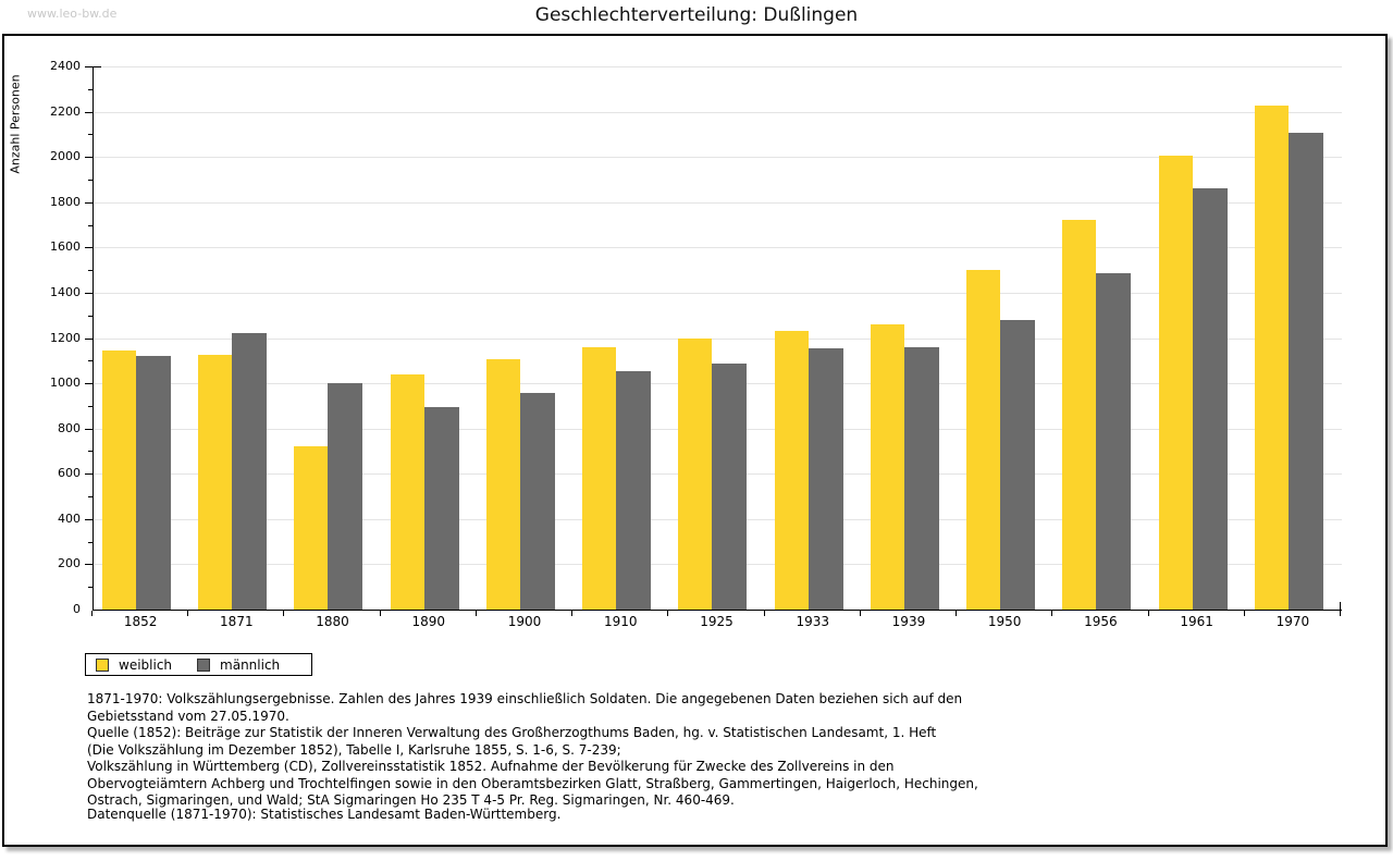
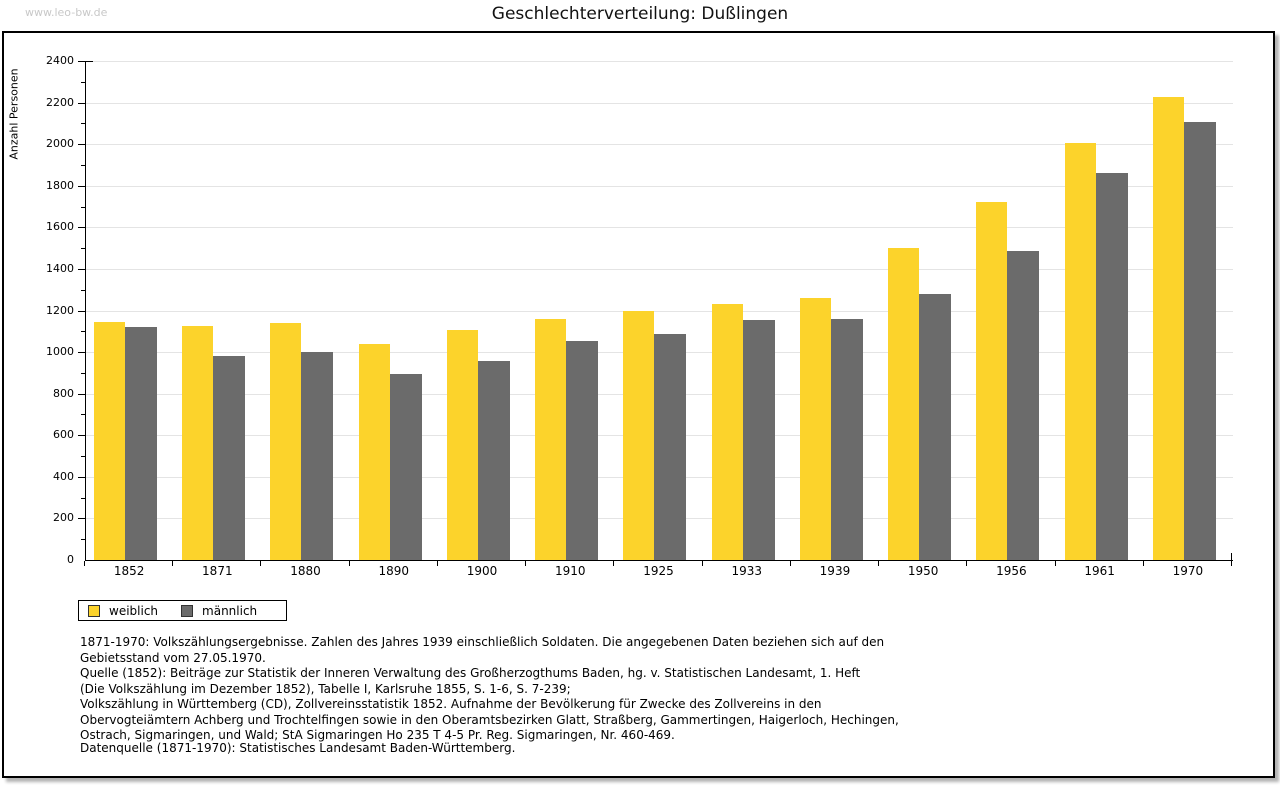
männlich/1871: 1220 -> 980
weiblich/1880: 720 -> 1140
